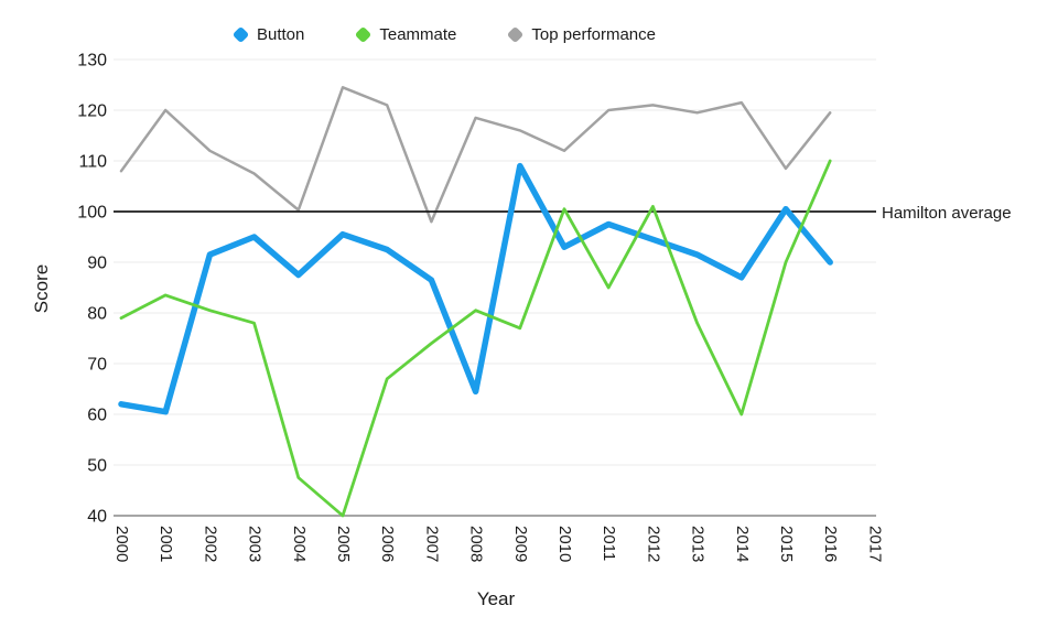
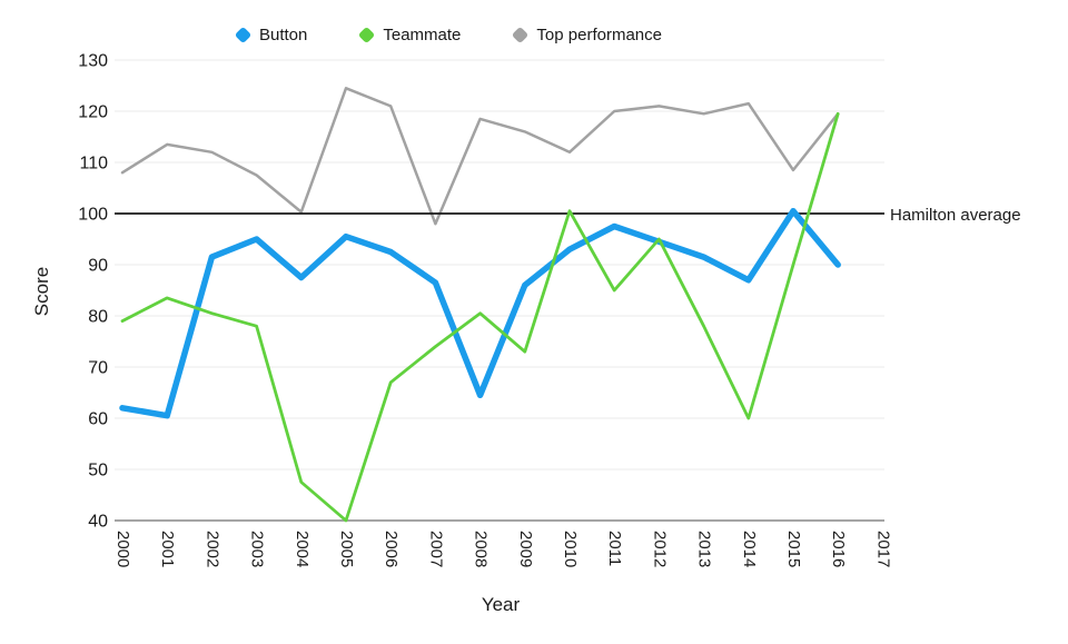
Top performance/2001: 120 -> 114
Button/2009: 109 -> 86
Teammate/2009: 77 -> 73
Teammate/2012: 101 -> 95
Teammate/2016: 110 -> 120
